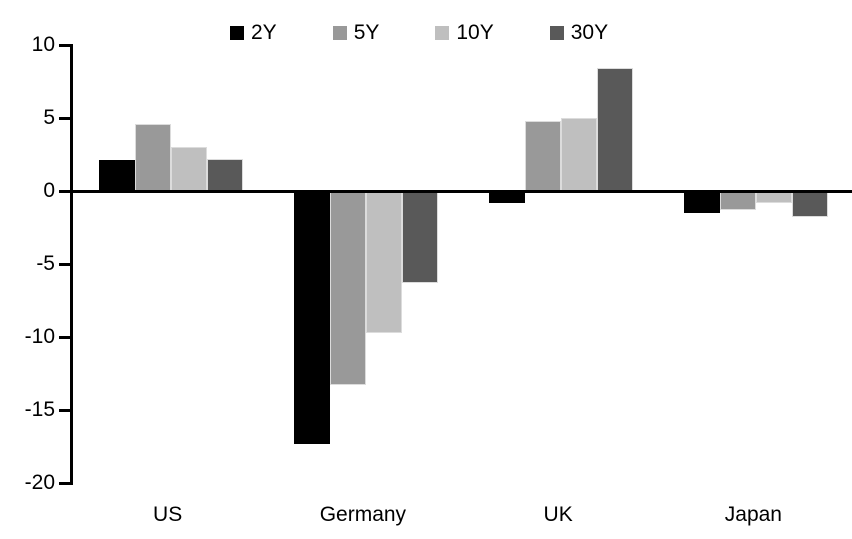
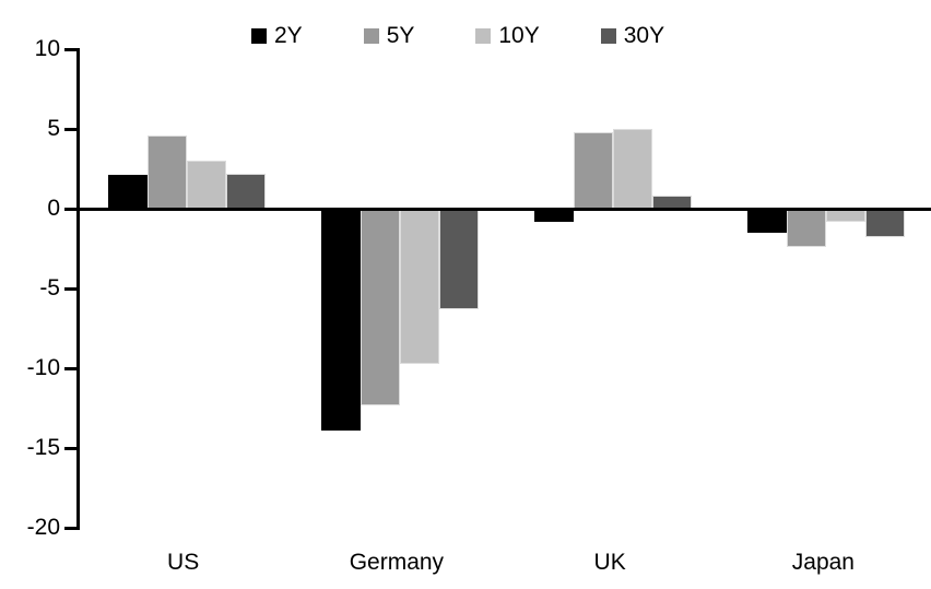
2Y/Germany: -17.3 -> -13.9
5Y/Germany: -13.3 -> -12.3
30Y/UK: 8.4 -> 0.8
5Y/Japan: -1.3 -> -2.4
